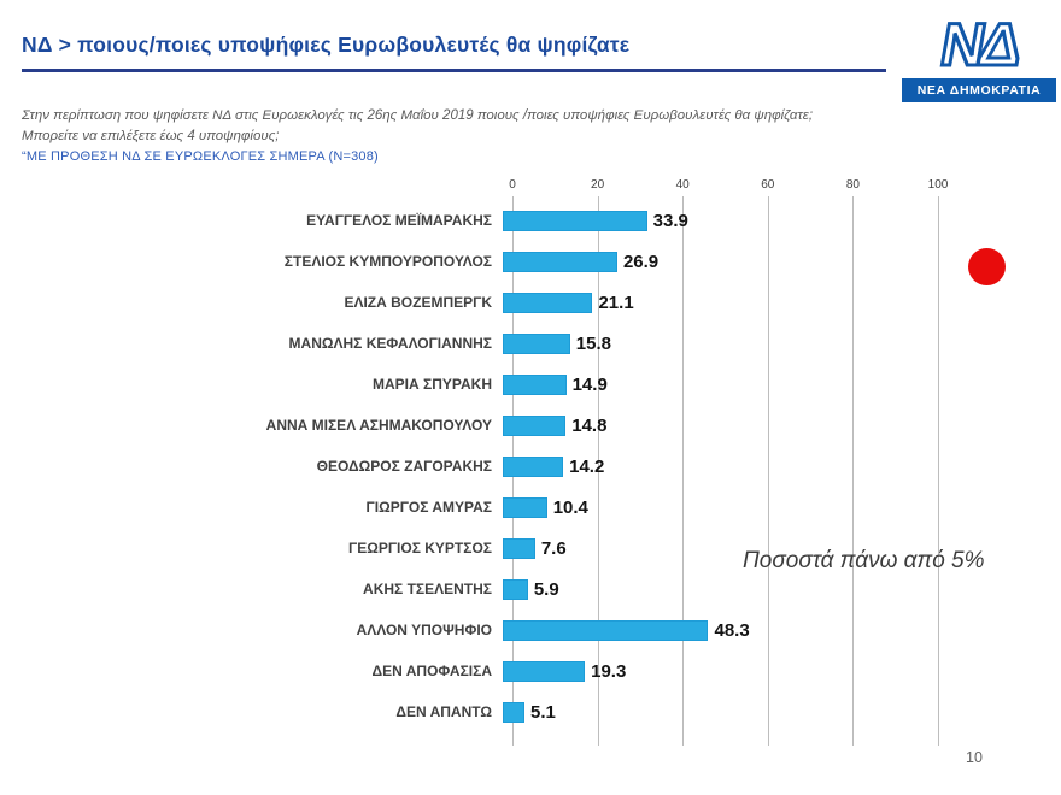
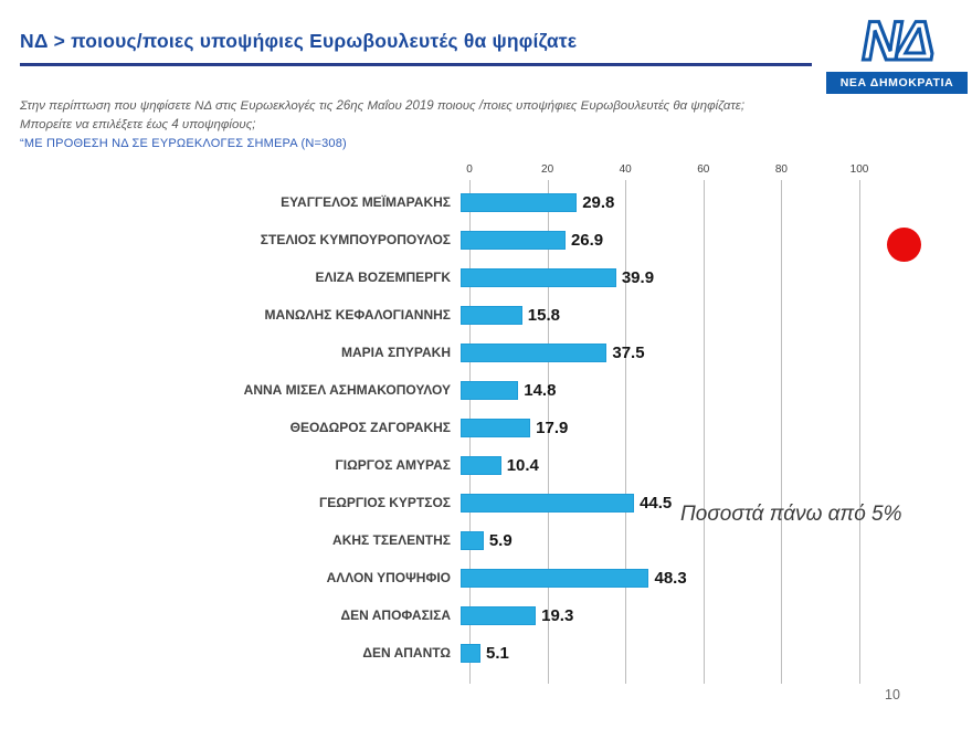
ΕΥΑΓΓΕΛΟΣ ΜΕΪΜΑΡΑΚΗΣ: 33.9 -> 29.8
ΕΛΙΖΑ ΒΟΖΕΜΠΕΡΓΚ: 21.1 -> 39.9
ΜΑΡΙΑ ΣΠΥΡΑΚΗ: 14.9 -> 37.5
ΘΕΟΔΩΡΟΣ ΖΑΓΟΡΑΚΗΣ: 14.2 -> 17.9
ΓΕΩΡΓΙΟΣ ΚΥΡΤΣΟΣ: 7.6 -> 44.5
